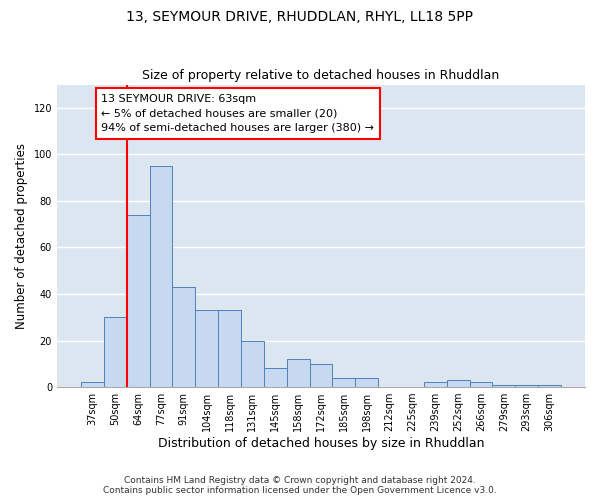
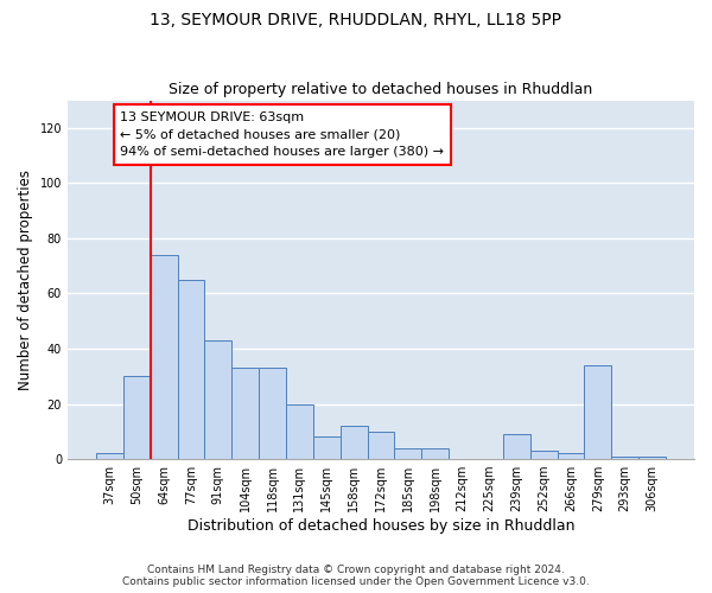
77sqm: 95 -> 65
239sqm: 2 -> 9
279sqm: 1 -> 34
